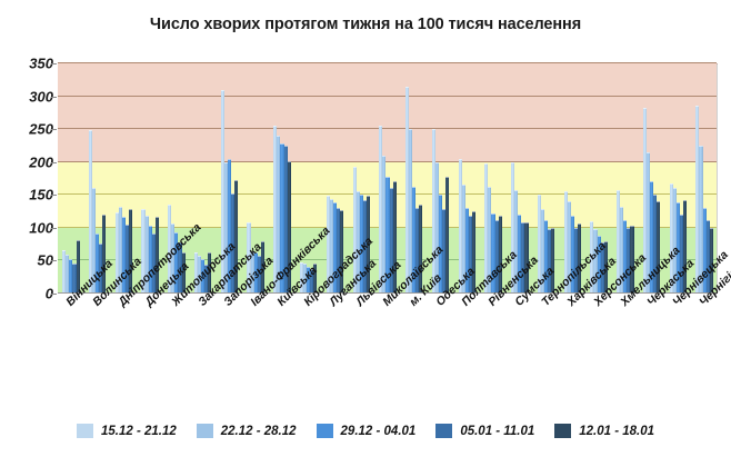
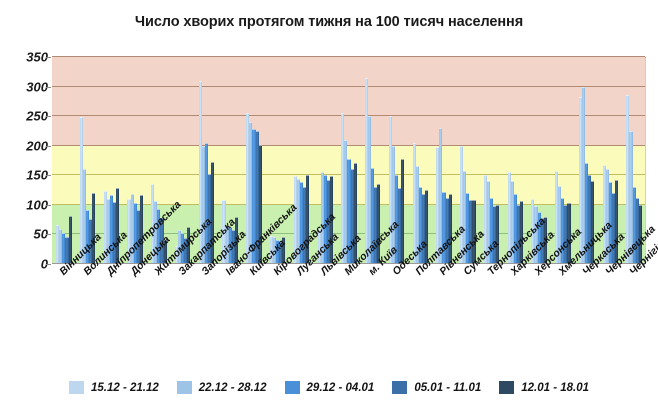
22.12 - 28.12/Дніпропетровська: 130 -> 110
15.12 - 21.12/Донецька: 130 -> 110
12.01 - 18.01/Житомирська: 60 -> 40
15.12 - 21.12/Закарпатська: 60 -> 30
12.01 - 18.01/Луганська: 130 -> 150
15.12 - 21.12/Львівська: 190 -> 60
22.12 - 28.12/Рівненська: 160 -> 230
22.12 - 28.12/Тернопільська: 130 -> 140
22.12 - 28.12/Черкаська: 220 -> 300
